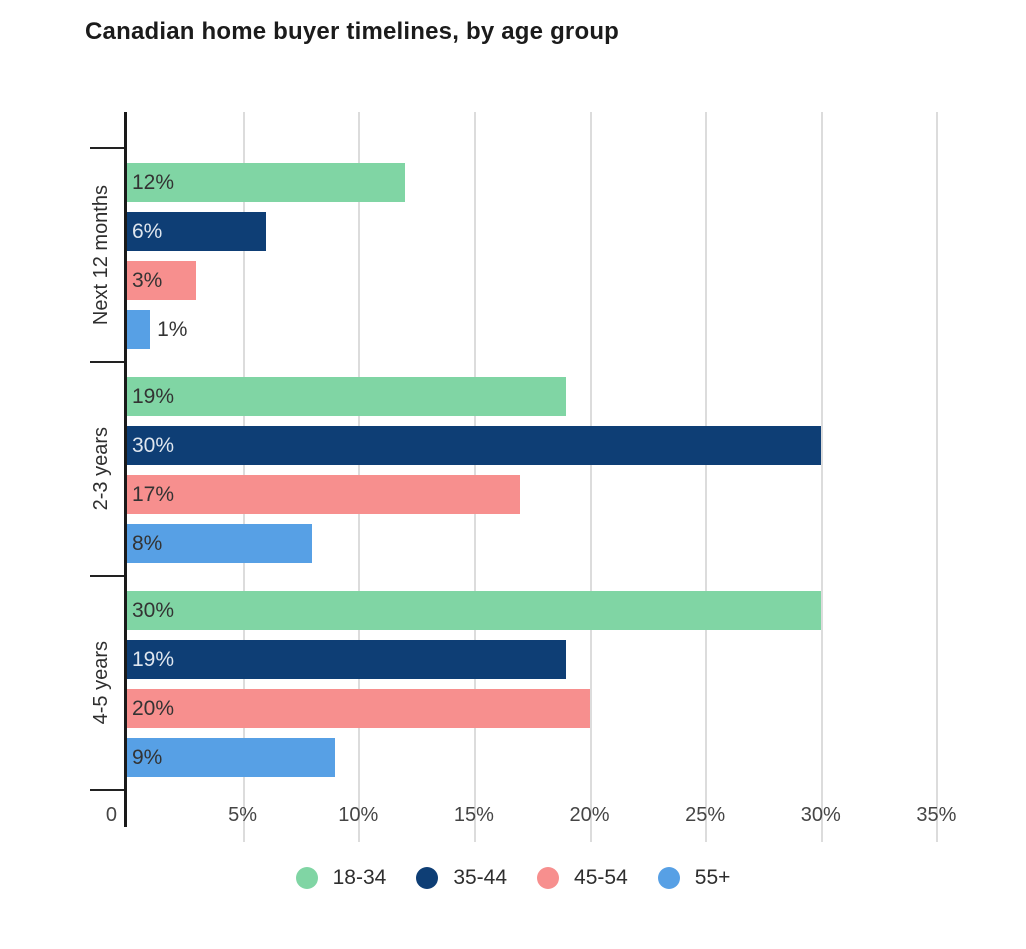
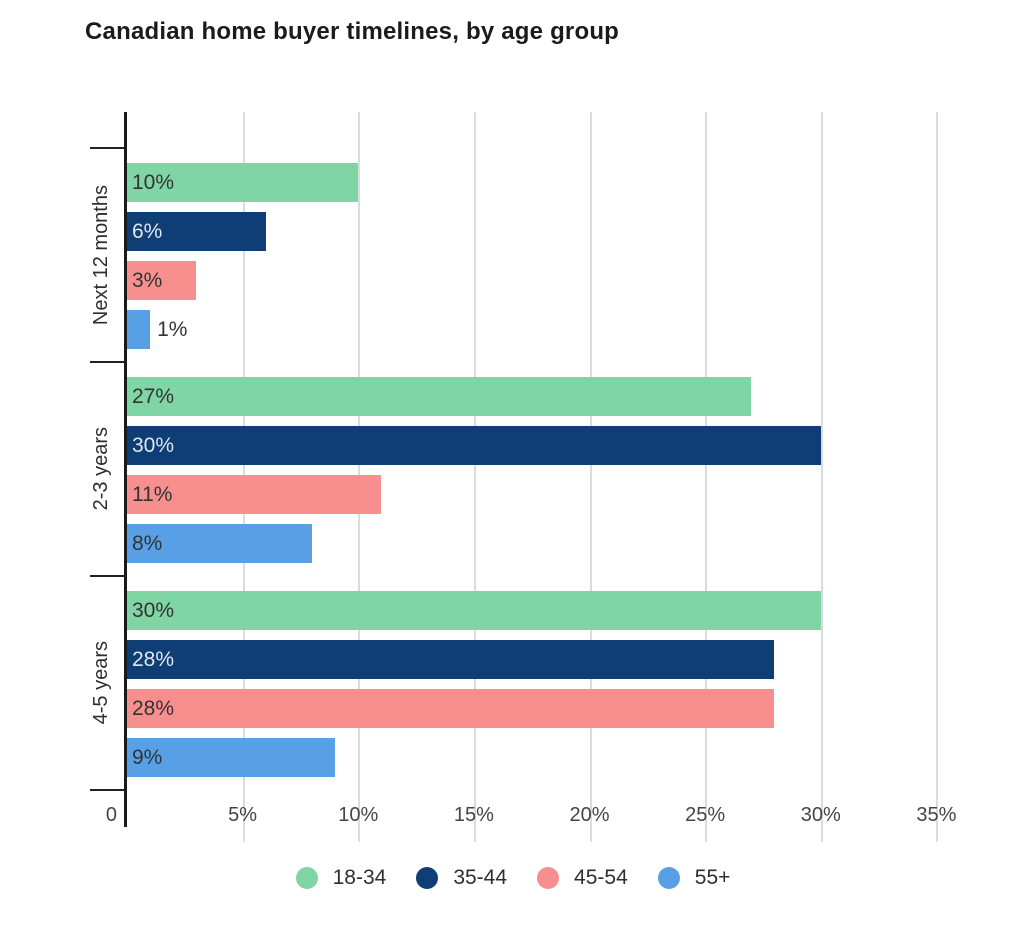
18-34/Next 12 months: 12% -> 10%
18-34/2-3 years: 19% -> 27%
45-54/2-3 years: 17% -> 11%
35-44/4-5 years: 19% -> 28%
45-54/4-5 years: 20% -> 28%
